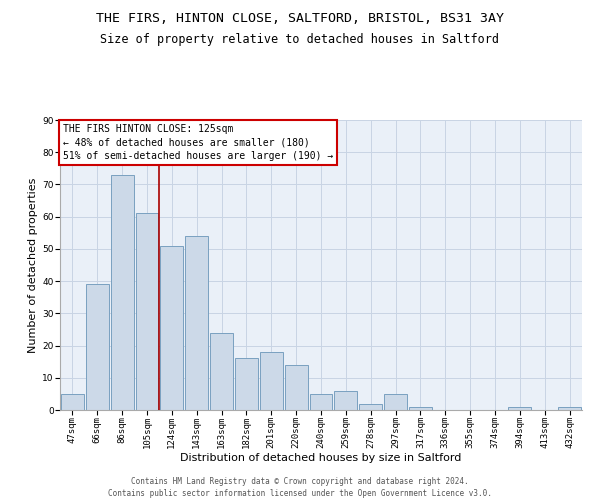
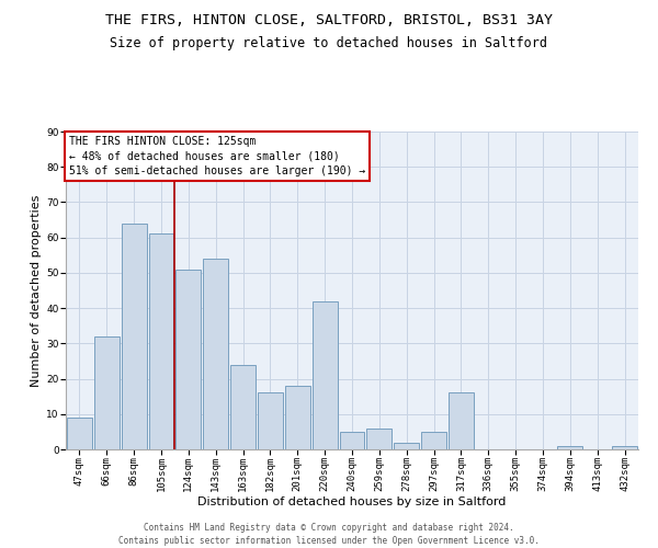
47sqm: 5 -> 9
66sqm: 39 -> 32
86sqm: 73 -> 64
220sqm: 14 -> 42
317sqm: 1 -> 16
